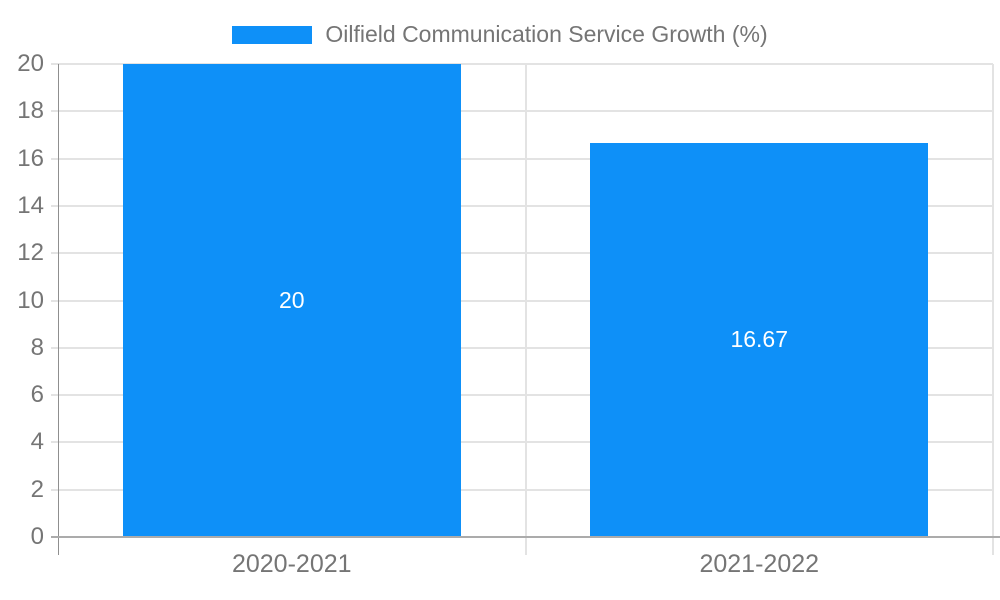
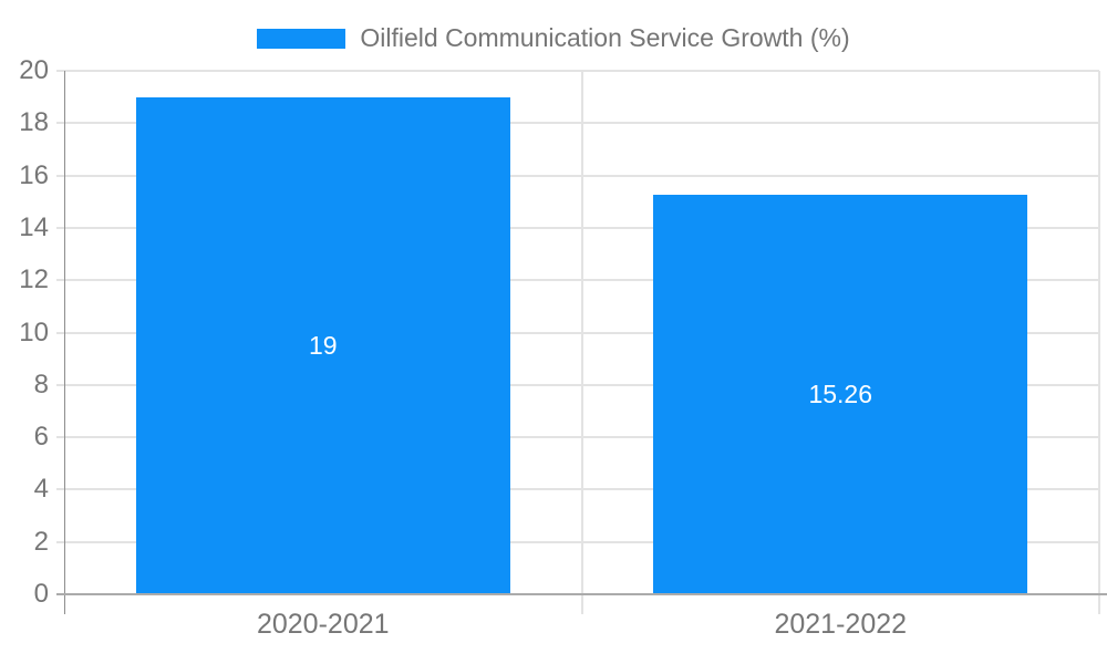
2020-2021: 20 -> 19
2021-2022: 16.67 -> 15.26
